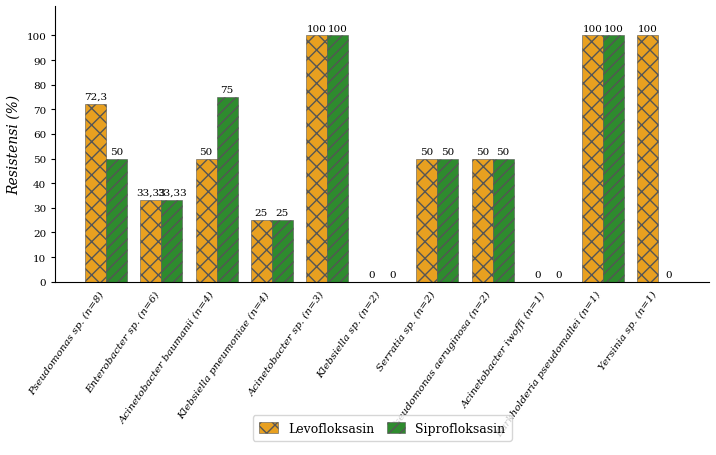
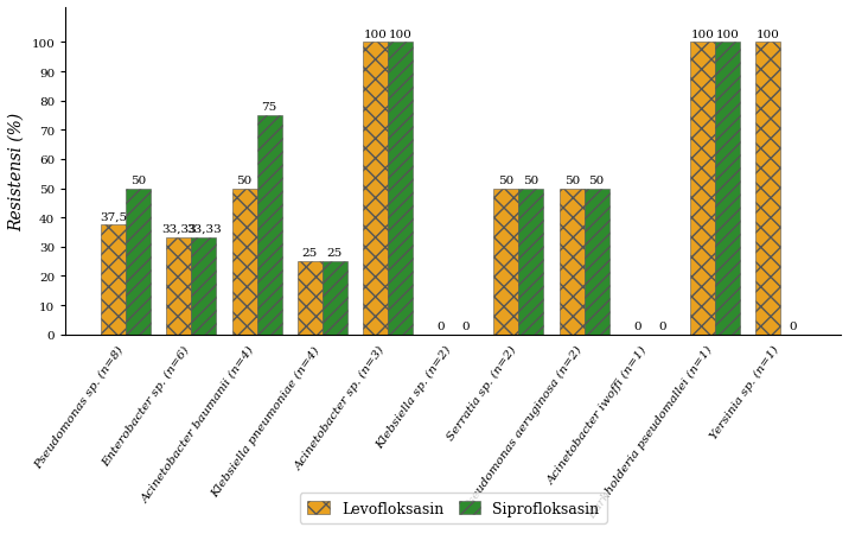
Levofloksasin/Pseudomonas sp. (n=8): 72,3 -> 37,5
